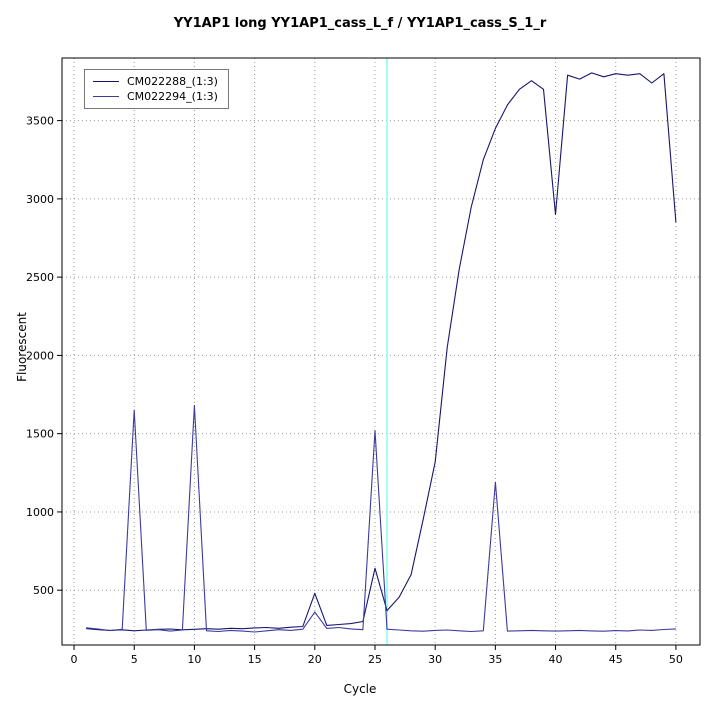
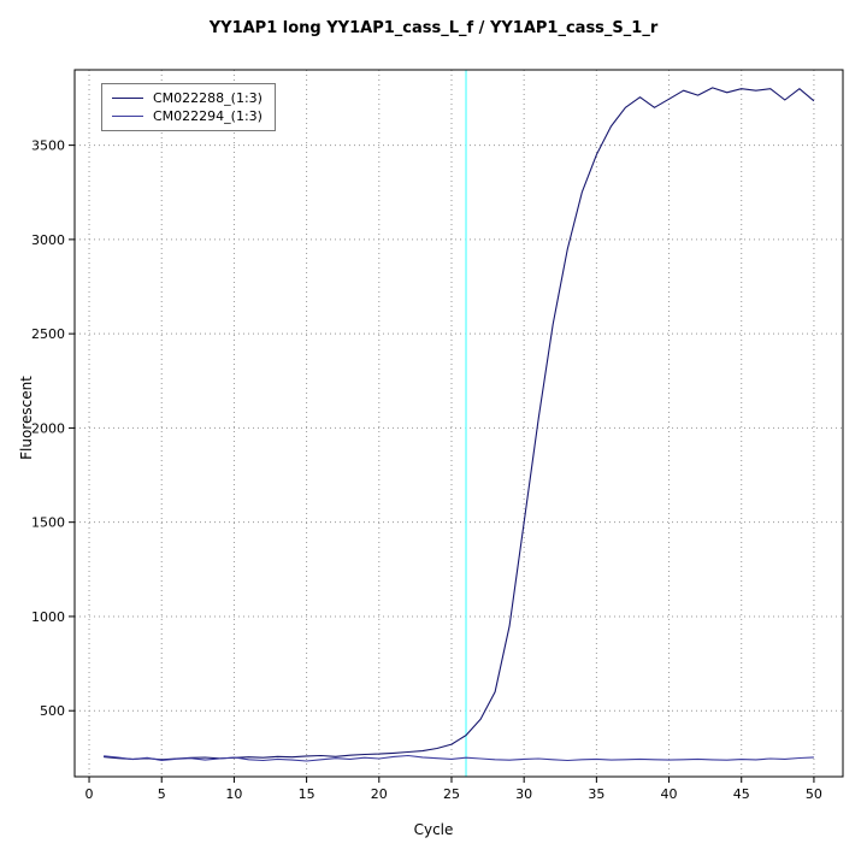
CM022294_(1:3)/5: 1650 -> 240
CM022294_(1:3)/10: 1680 -> 250
CM022288_(1:3)/20: 480 -> 270
CM022294_(1:3)/20: 360 -> 250
CM022288_(1:3)/25: 640 -> 320
CM022294_(1:3)/25: 1520 -> 240
CM022288_(1:3)/30: 1320 -> 1500
CM022294_(1:3)/35: 1190 -> 240
CM022288_(1:3)/40: 2900 -> 3740
CM022288_(1:3)/50: 2850 -> 3740
